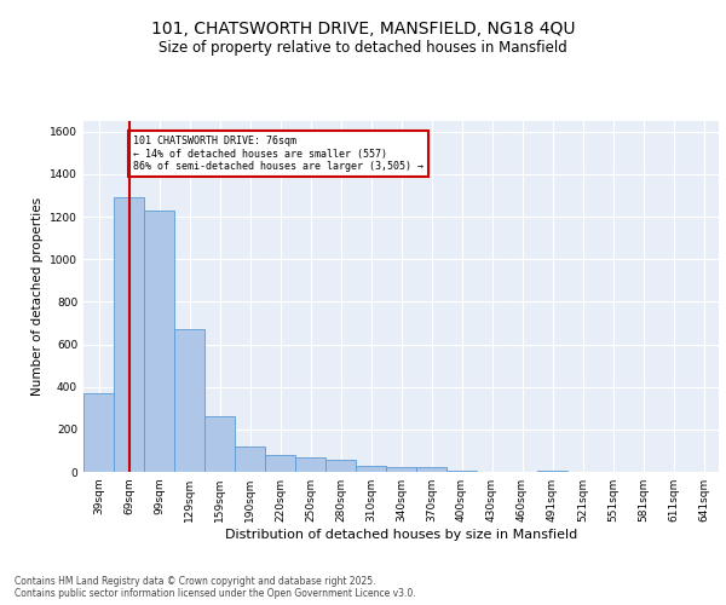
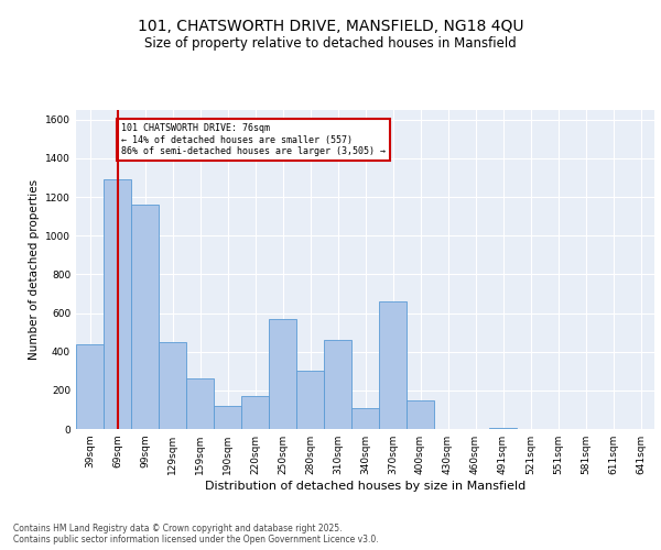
39sqm: 370 -> 440
99sqm: 1230 -> 1160
129sqm: 670 -> 450
220sqm: 80 -> 170
250sqm: 70 -> 570
280sqm: 60 -> 300
310sqm: 30 -> 460
340sqm: 20 -> 110
370sqm: 20 -> 660
400sqm: 0 -> 150
